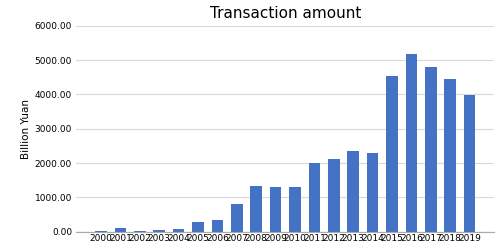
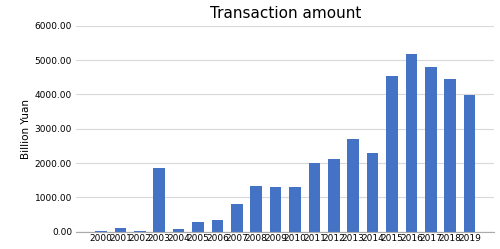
2003: 40 -> 1850
2013: 2340 -> 2700
